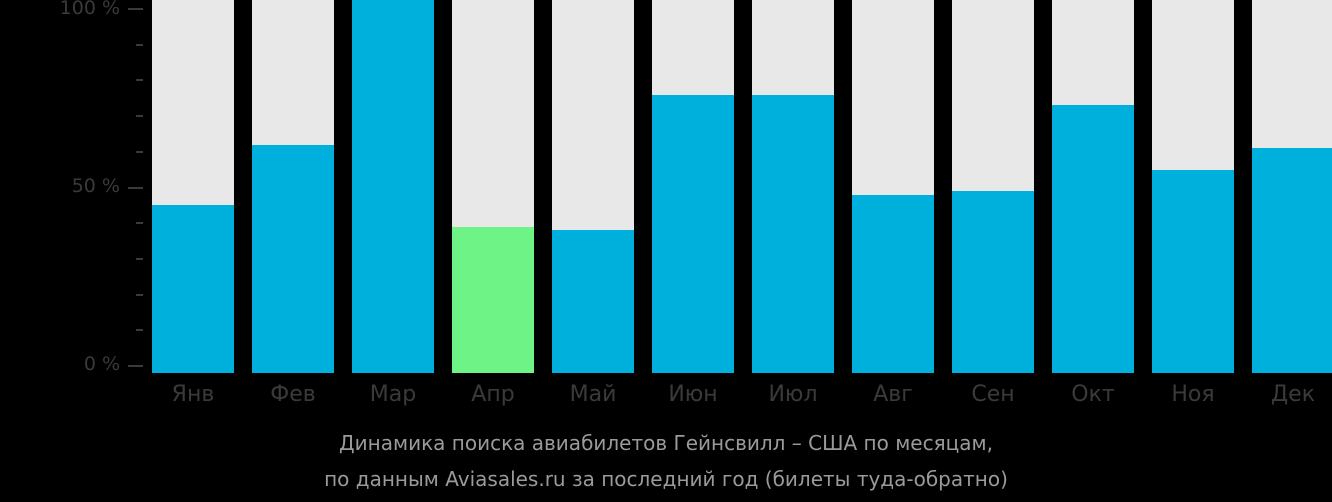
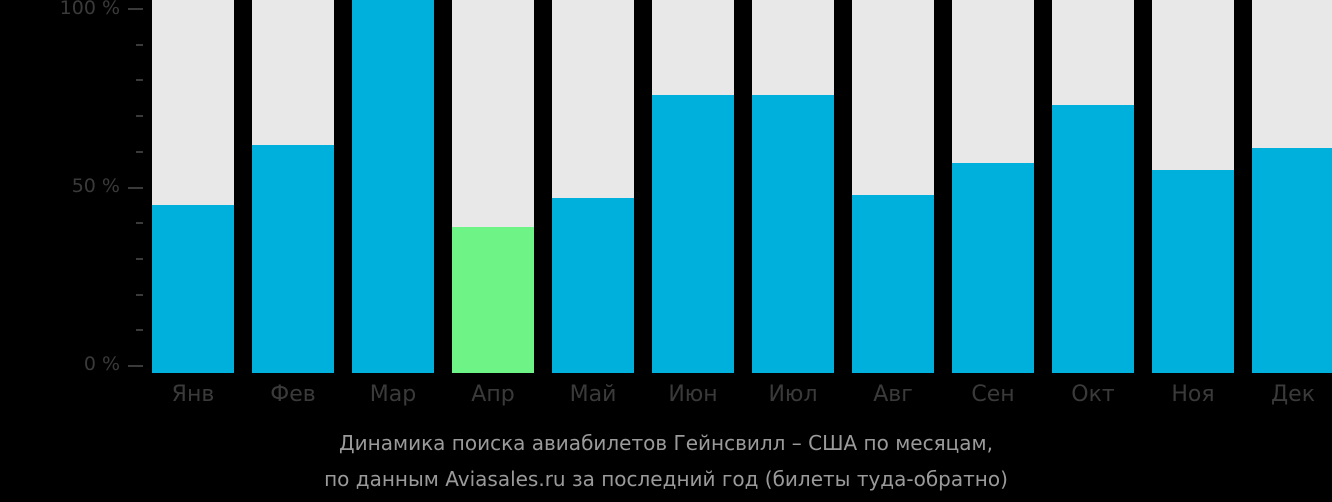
Май: 38% -> 47%
Сен: 49% -> 57%
